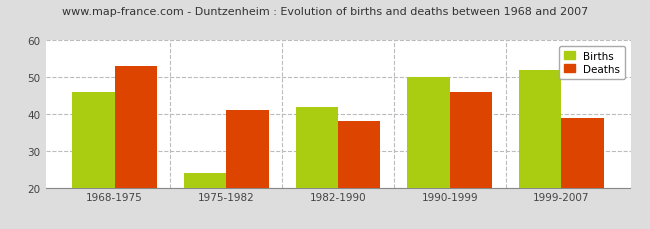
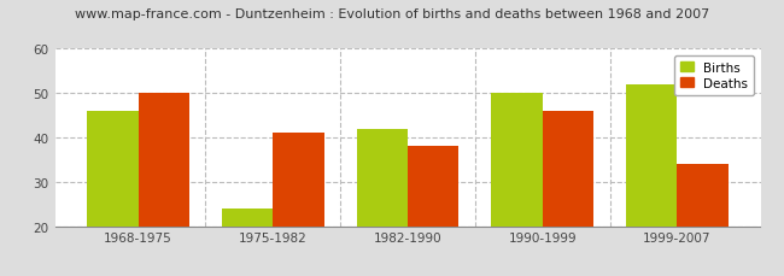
Deaths/1968-1975: 53 -> 50
Deaths/1999-2007: 39 -> 34
